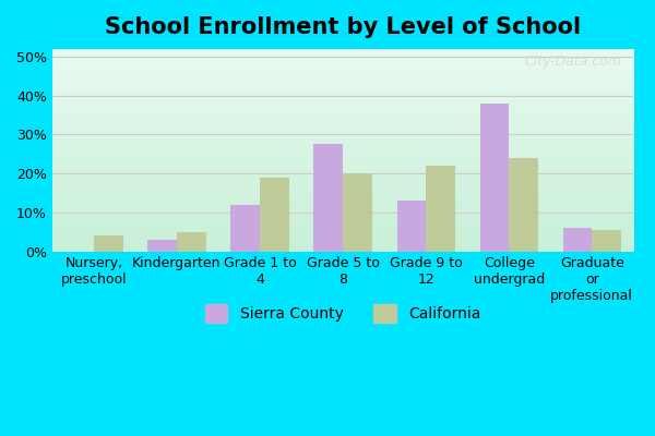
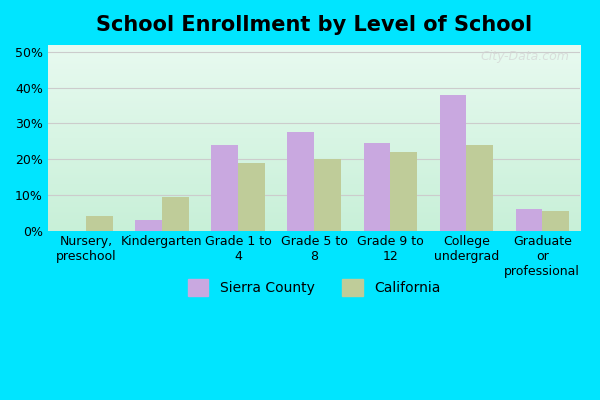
California/Kindergarten: 5.0% -> 9.5%
Sierra County/Grade 1 to 4: 12.0% -> 24.0%
Sierra County/Grade 9 to 12: 13.0% -> 24.5%
